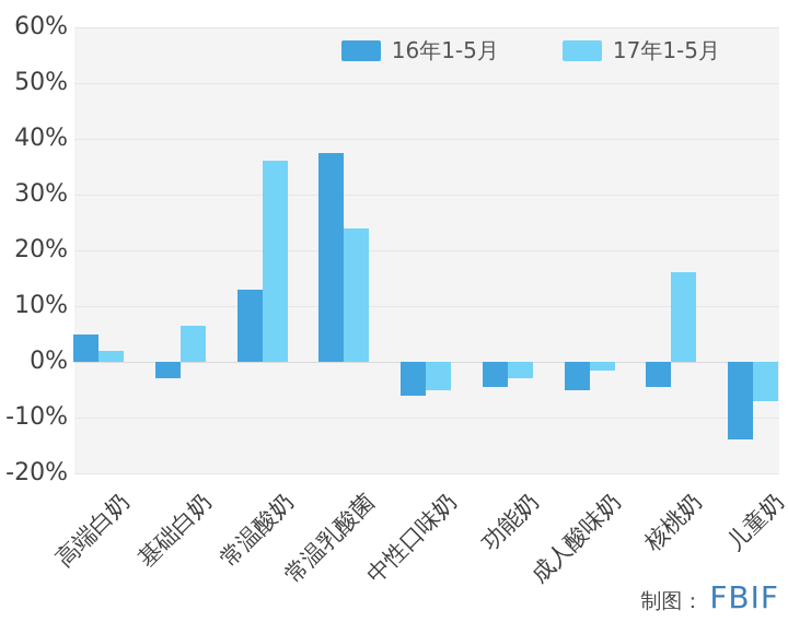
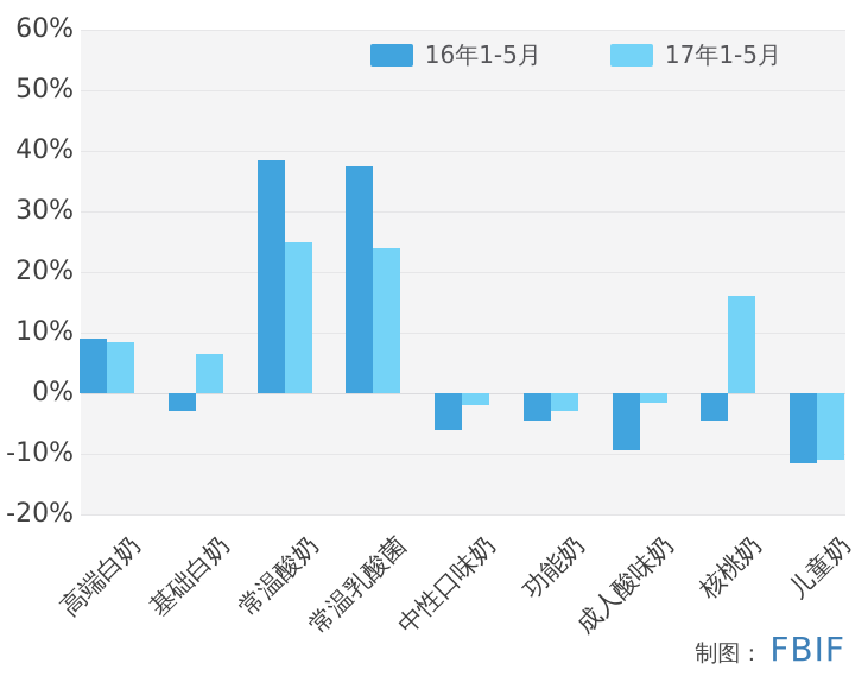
16年1-5月/高端白奶: 5% -> 9%
17年1-5月/高端白奶: 2% -> 8%
16年1-5月/常温酸奶: 13% -> 38%
17年1-5月/常温酸奶: 36% -> 25%
17年1-5月/中性口味奶: -5% -> -2%
16年1-5月/成人酸味奶: -5% -> -10%
16年1-5月/儿童奶: -14% -> -12%
17年1-5月/儿童奶: -7% -> -11%
